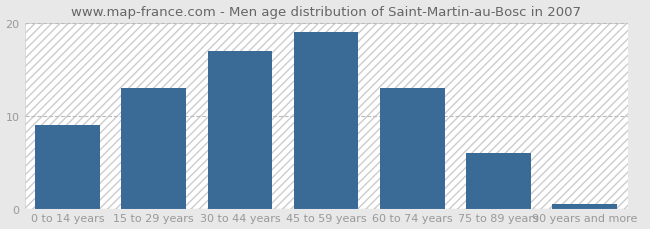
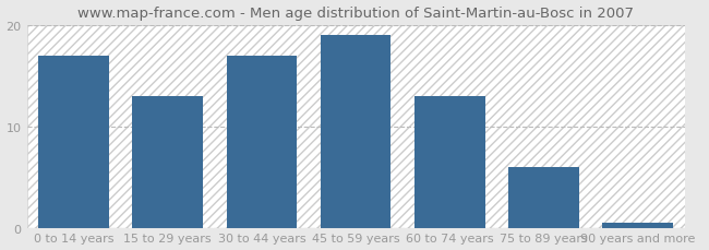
0 to 14 years: 9.0 -> 17.0
